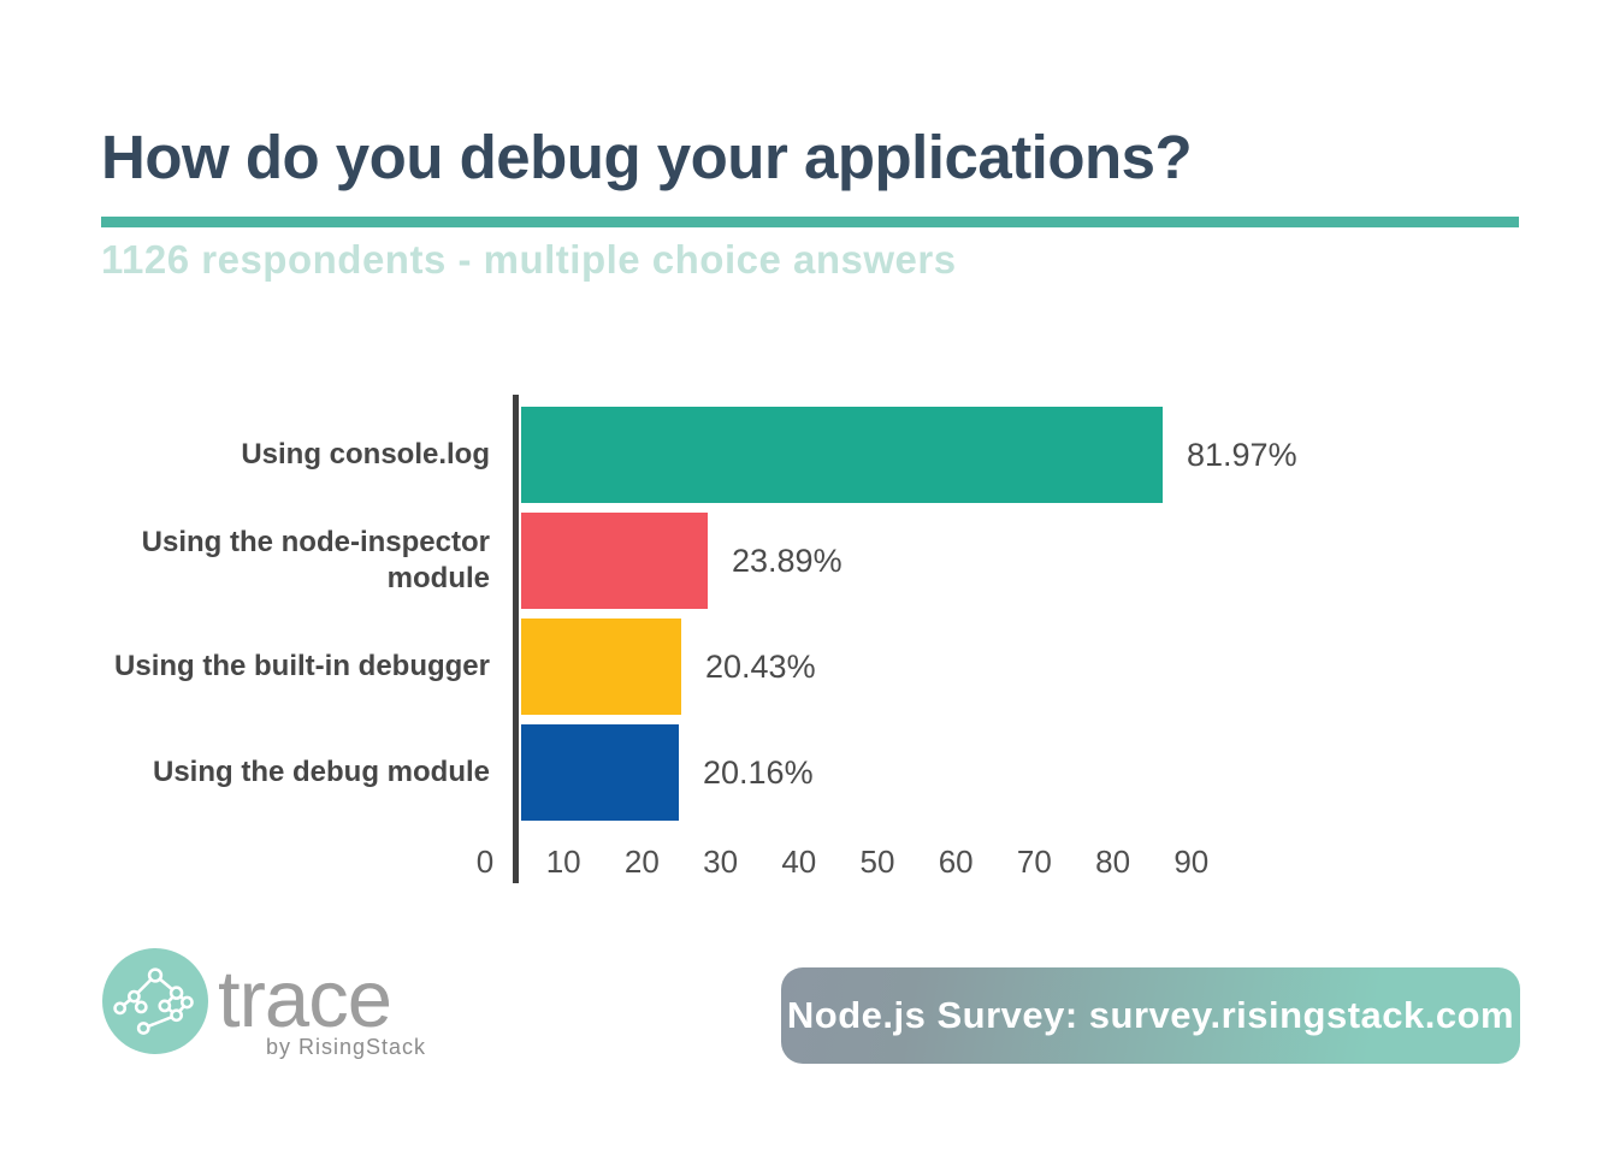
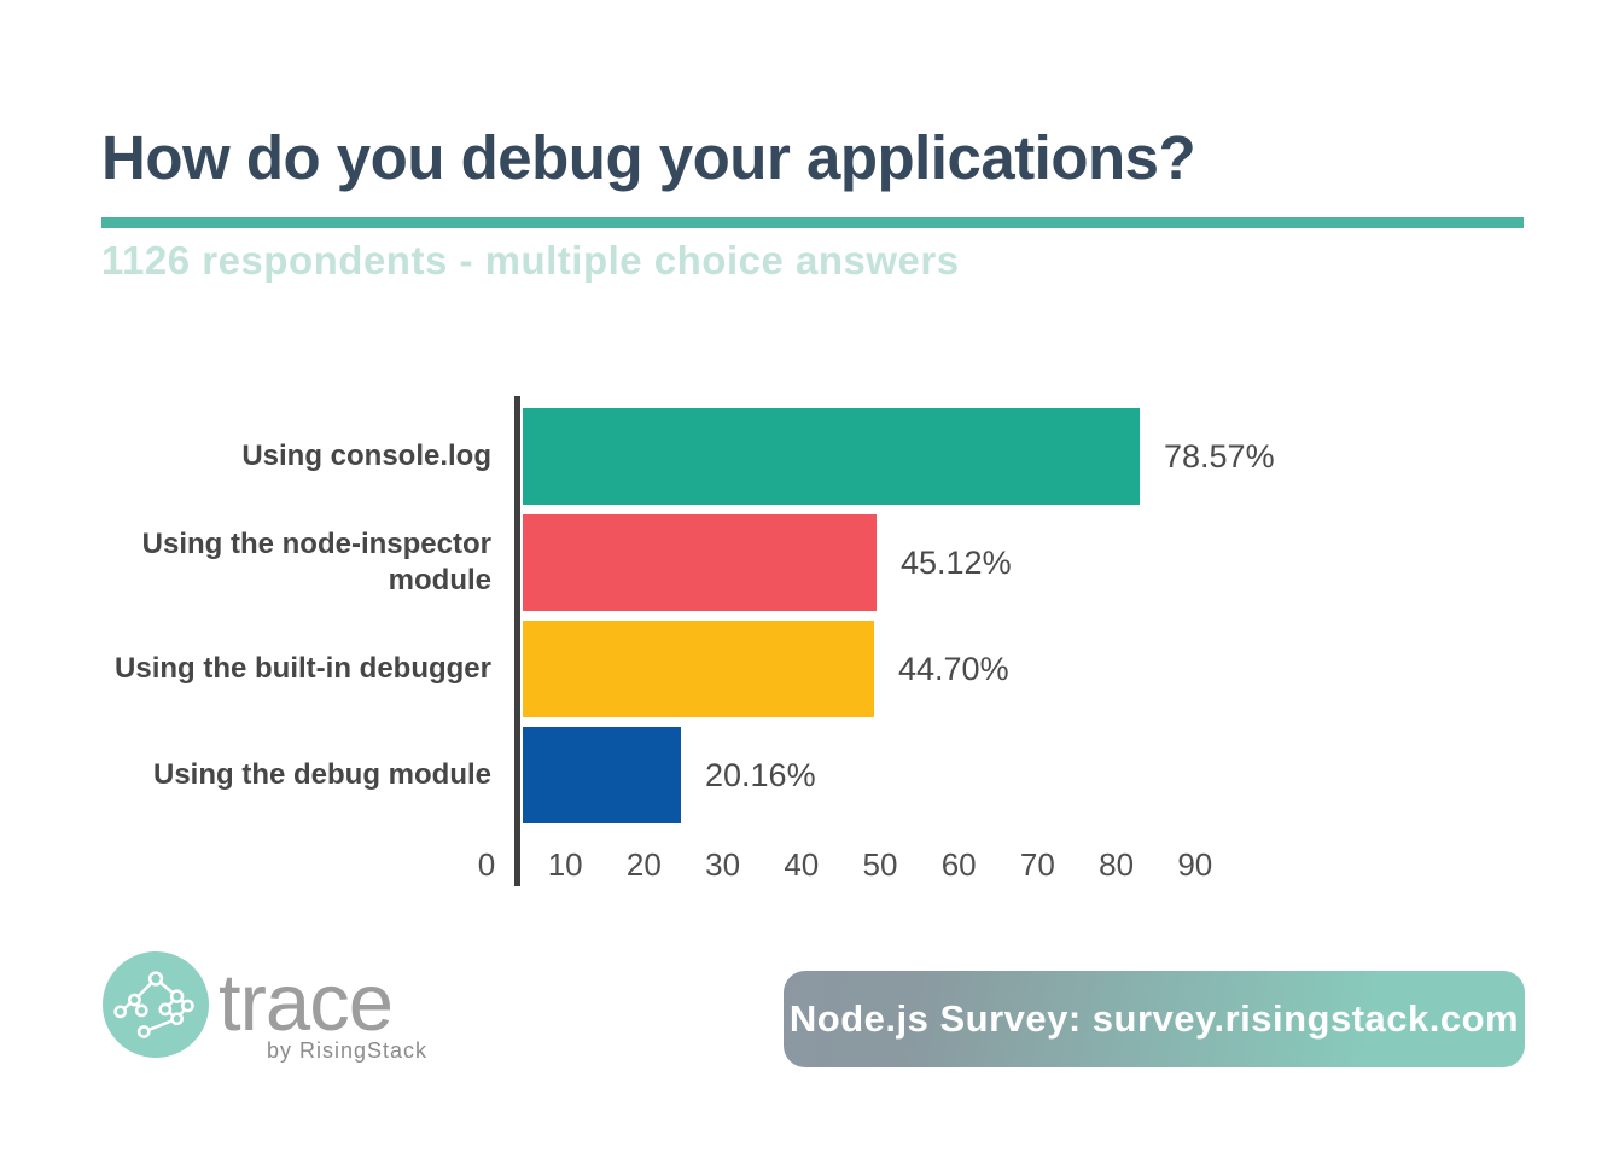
Using console.log: 81.97% -> 78.57%
Using the node-inspector module: 23.89% -> 45.12%
Using the built-in debugger: 20.43% -> 44.70%
